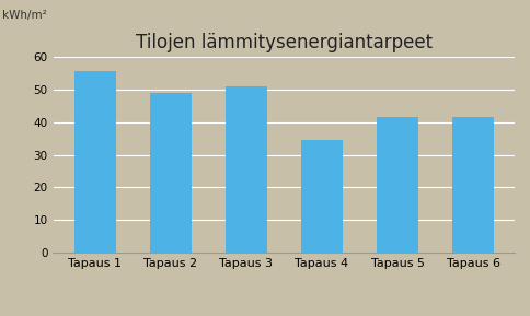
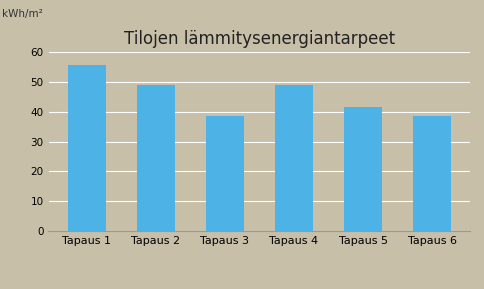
Tapaus 3: 51.0 -> 38.5
Tapaus 4: 34.5 -> 49.0
Tapaus 6: 41.5 -> 38.5
